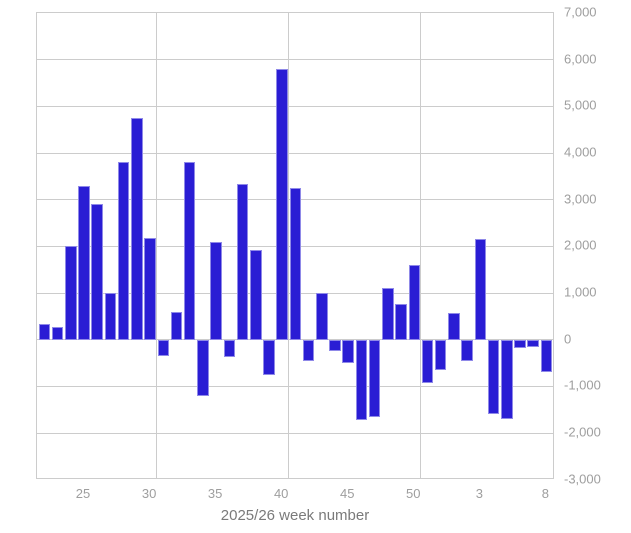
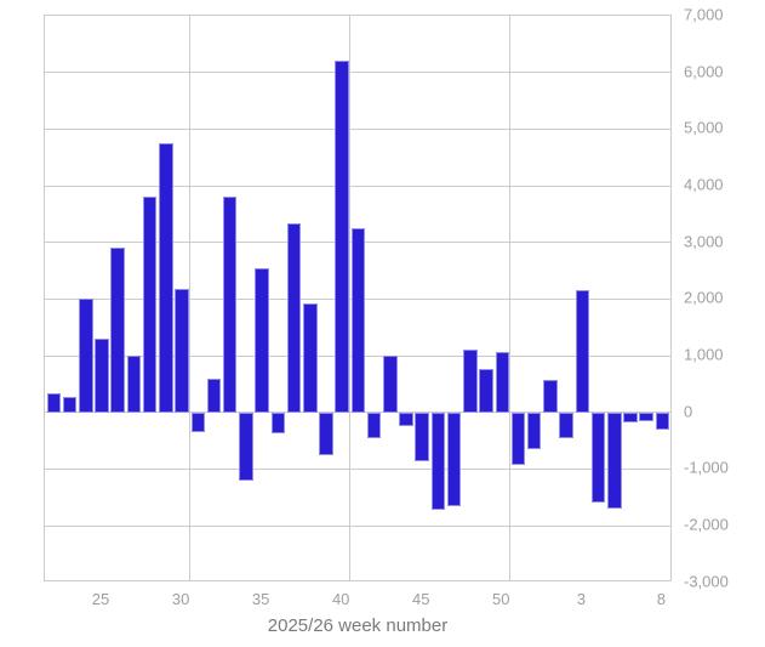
25: 3300 -> 1300
35: 2100 -> 2500
40: 5800 -> 6200
45: -500 -> -900
50: 1600 -> 1100
8: -700 -> -300
